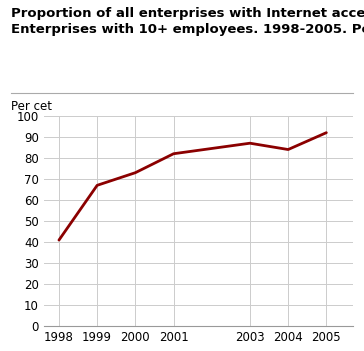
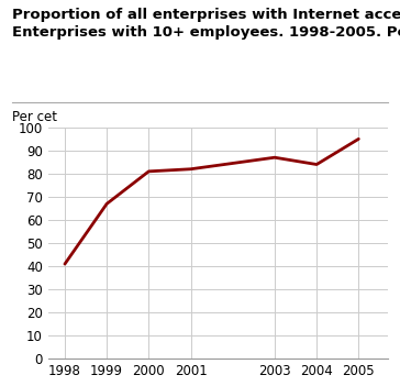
2000: 73 -> 81
2005: 92 -> 95
